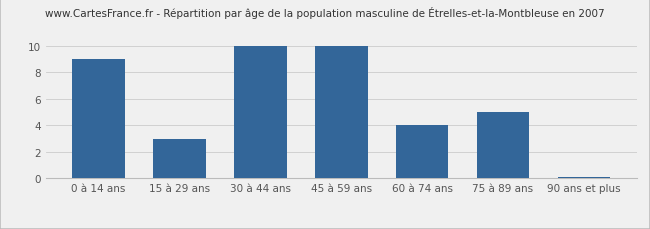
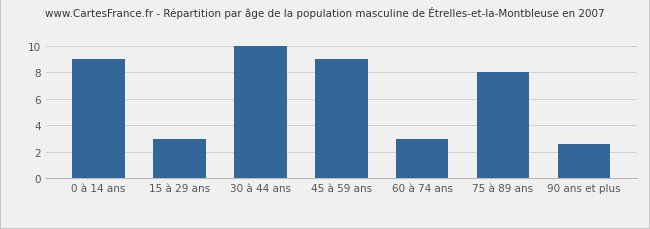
45 à 59 ans: 10.0 -> 9.0
60 à 74 ans: 4.0 -> 3.0
75 à 89 ans: 5.0 -> 8.0
90 ans et plus: 0.1 -> 2.6
